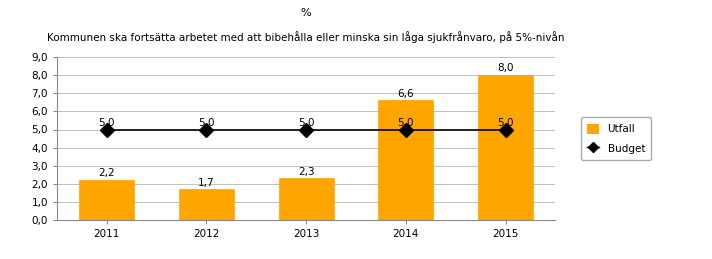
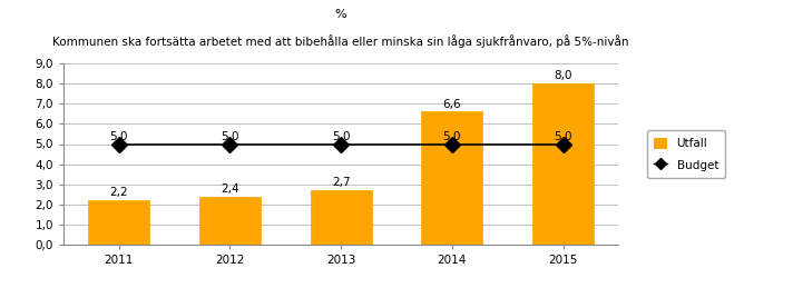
Utfall/2012: 1,7 -> 2,4
Utfall/2013: 2,3 -> 2,7
